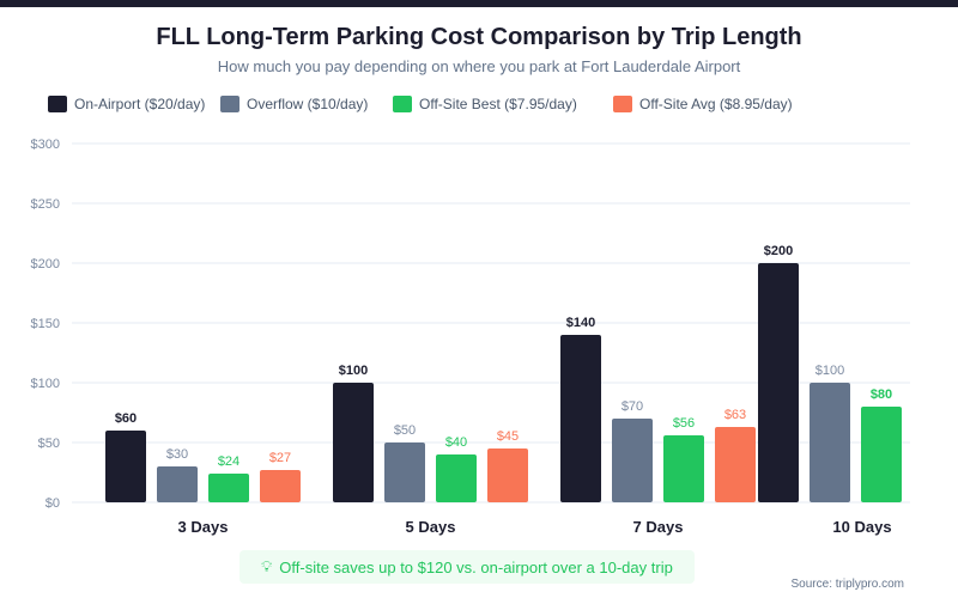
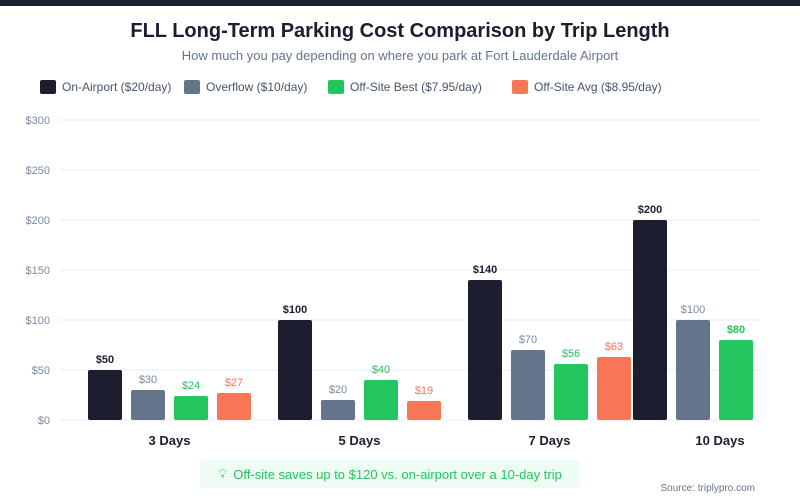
On-Airport ($20/day)/3 Days: $60 -> $50
Overflow ($10/day)/5 Days: $50 -> $20
Off-Site Avg ($8.95/day)/5 Days: $45 -> $19
